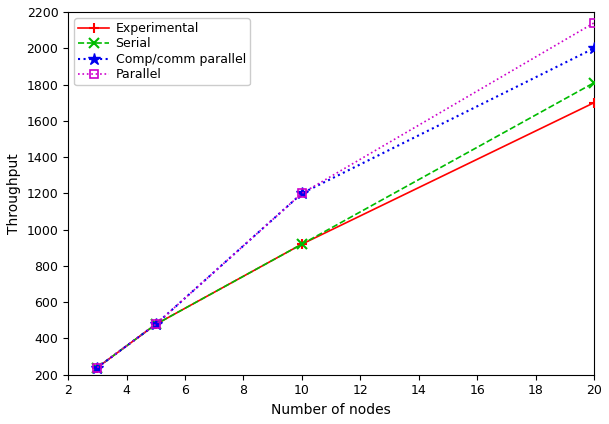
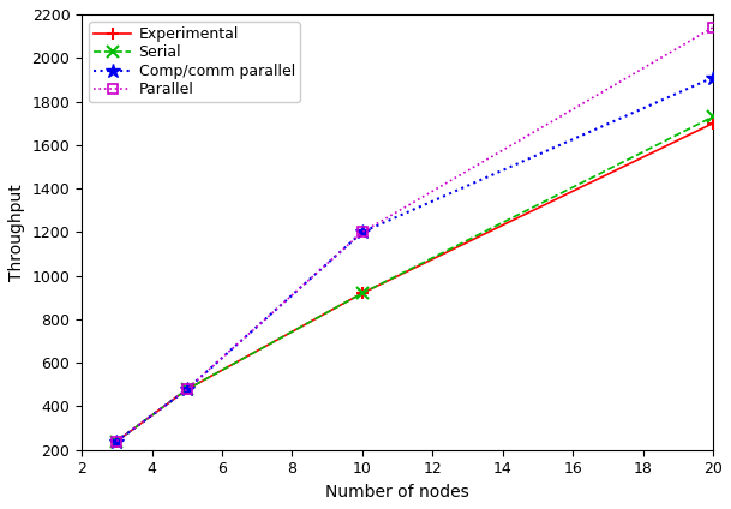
Serial/20: 1810 -> 1730
Comp/comm parallel/20: 2000 -> 1910
